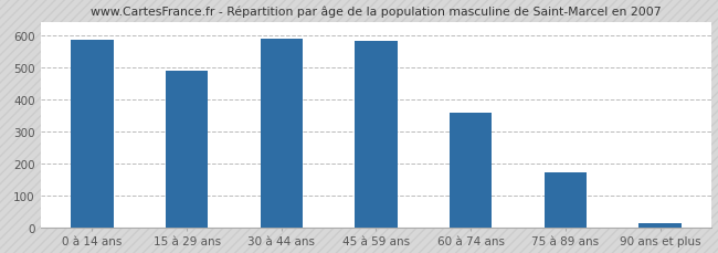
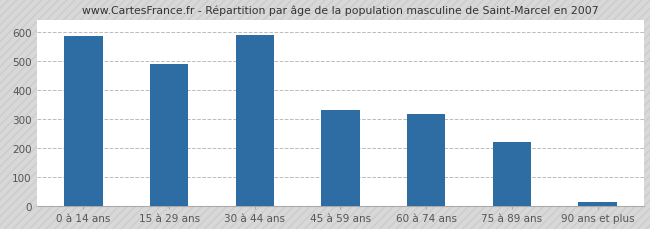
45 à 59 ans: 583 -> 330
60 à 74 ans: 358 -> 315
75 à 89 ans: 170 -> 220
